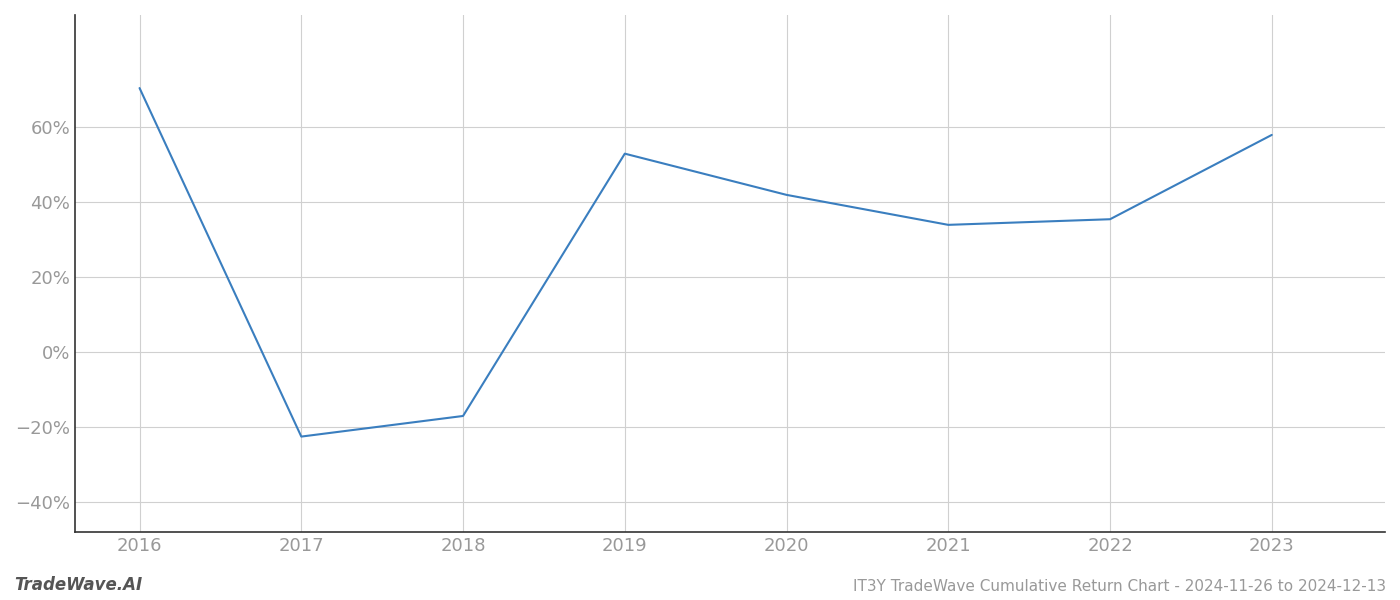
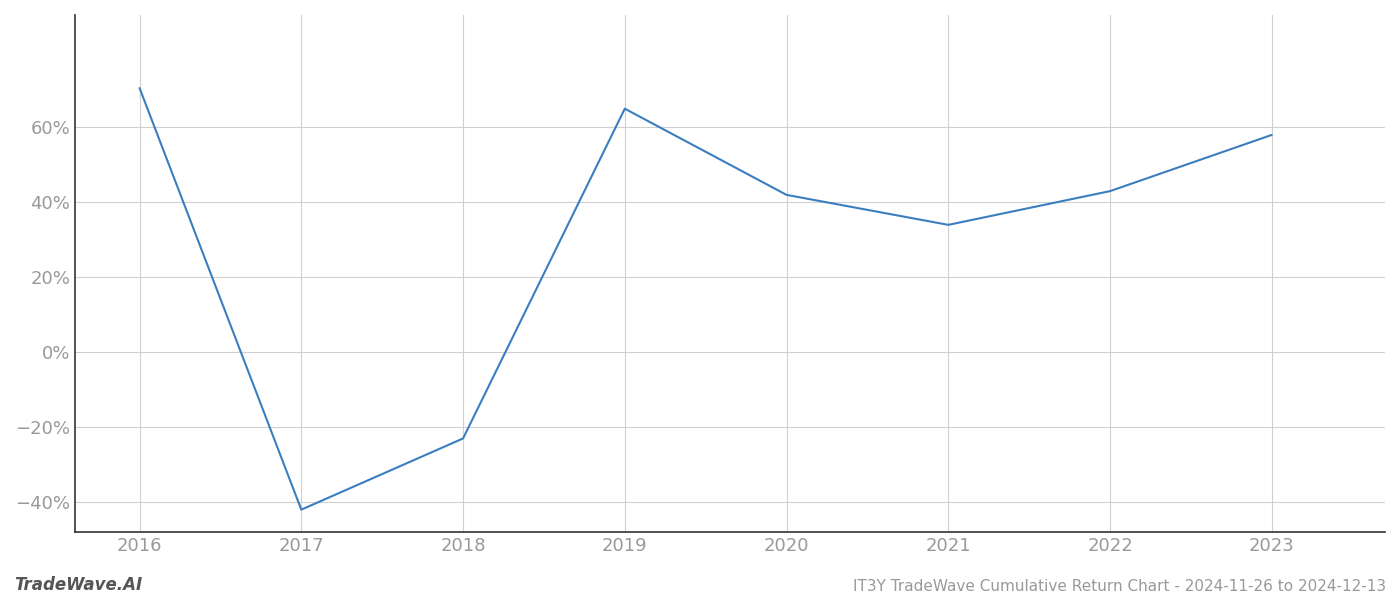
2017: -22.5% -> -42.0%
2018: -17.0% -> -23.0%
2019: 53.0% -> 65.0%
2022: 35.5% -> 43.0%
